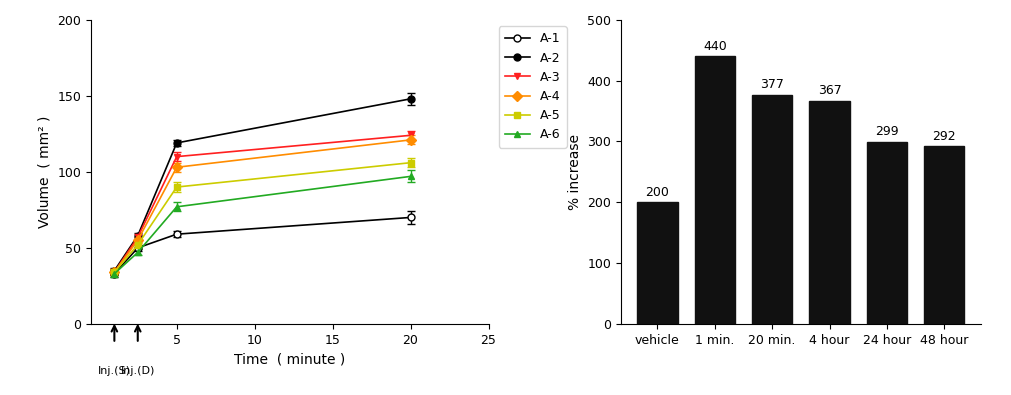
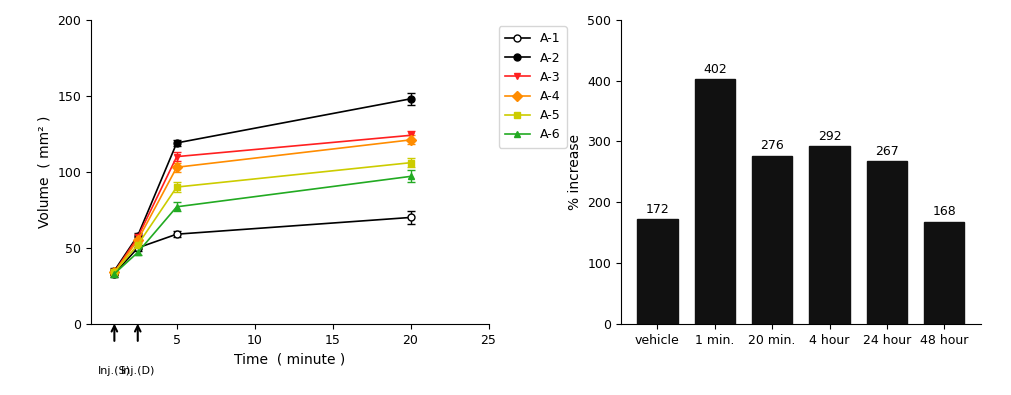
vehicle: 200 -> 172
1 min.: 440 -> 402
20 min.: 377 -> 276
4 hour: 367 -> 292
24 hour: 299 -> 267
48 hour: 292 -> 168
